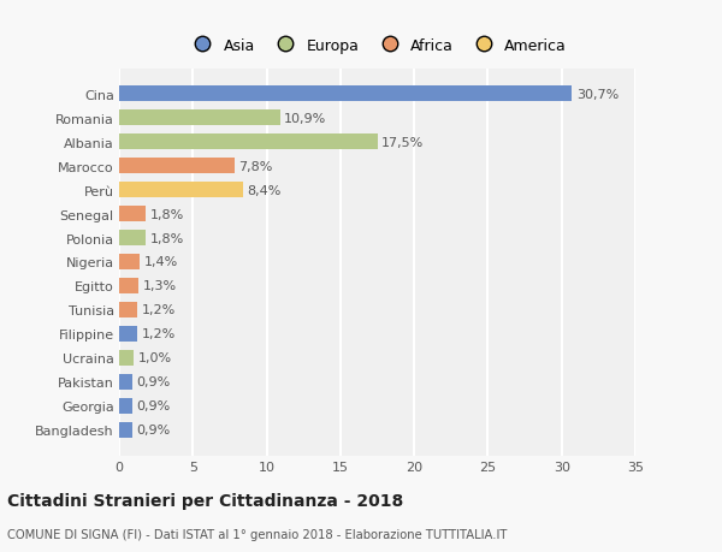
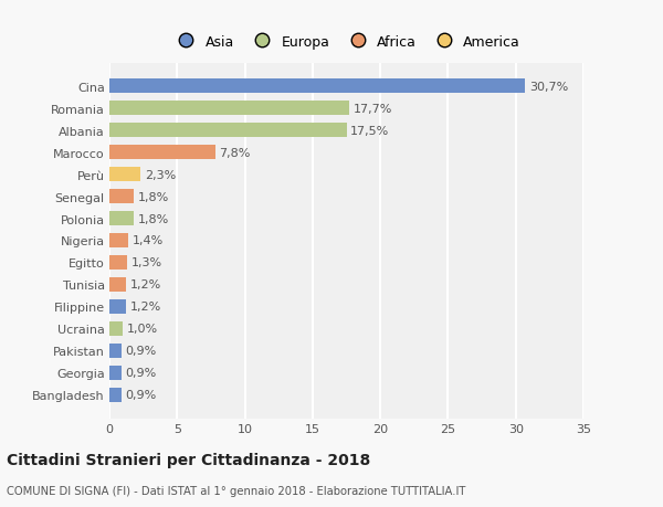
Romania: 10,9% -> 17,7%
Perù: 8,4% -> 2,3%
